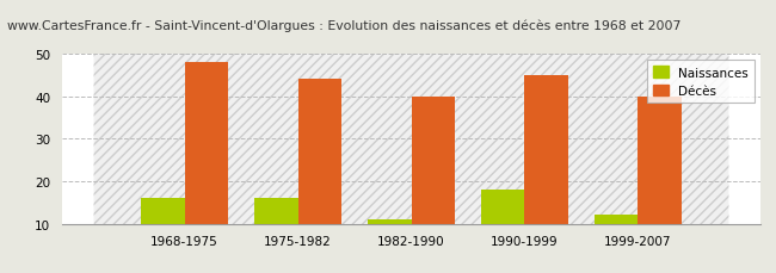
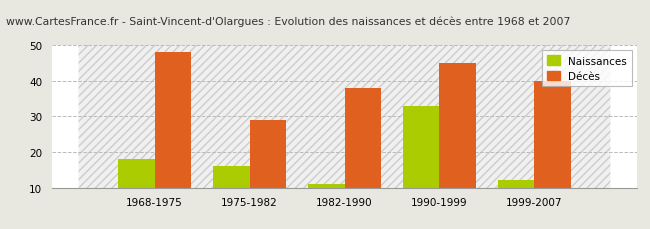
Naissances/1968-1975: 16 -> 18
Décès/1975-1982: 44 -> 29
Décès/1982-1990: 40 -> 38
Naissances/1990-1999: 18 -> 33
